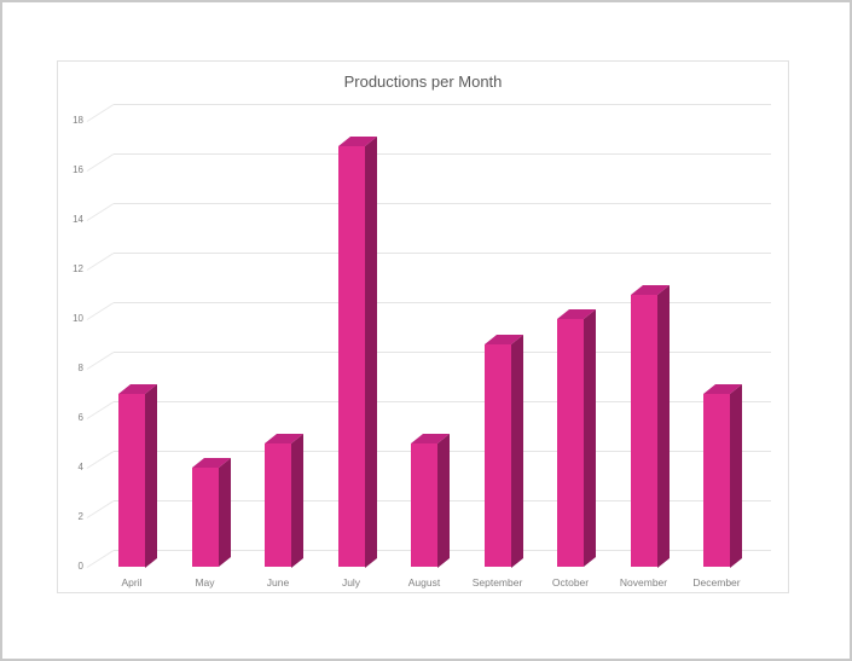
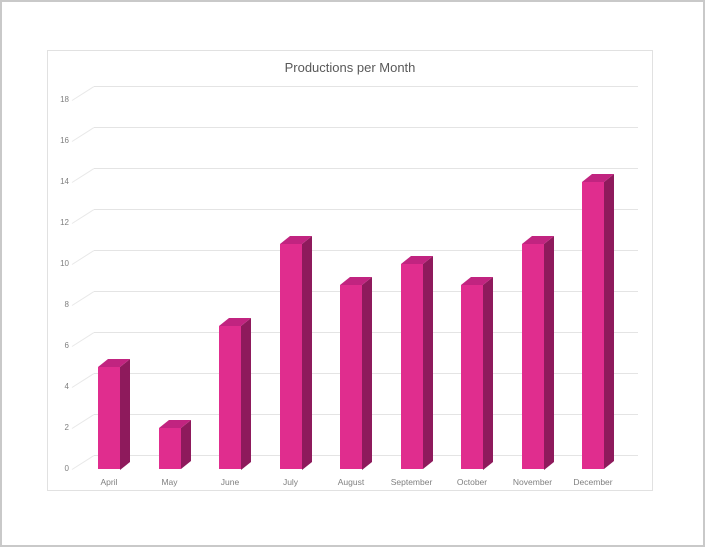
April: 7 -> 5
May: 4 -> 2
June: 5 -> 7
July: 17 -> 11
August: 5 -> 9
September: 9 -> 10
October: 10 -> 9
December: 7 -> 14
